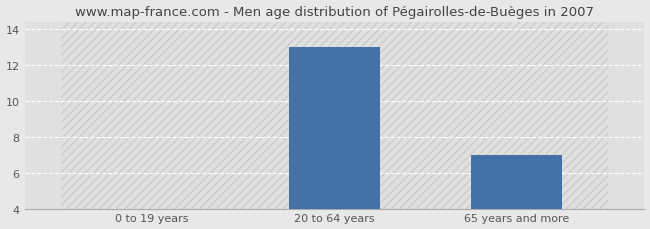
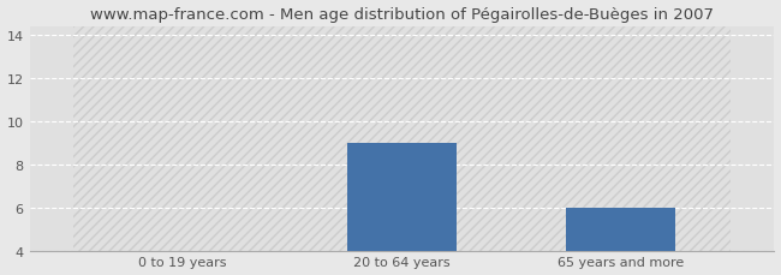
20 to 64 years: 13.0 -> 9.0
65 years and more: 7.0 -> 6.0
